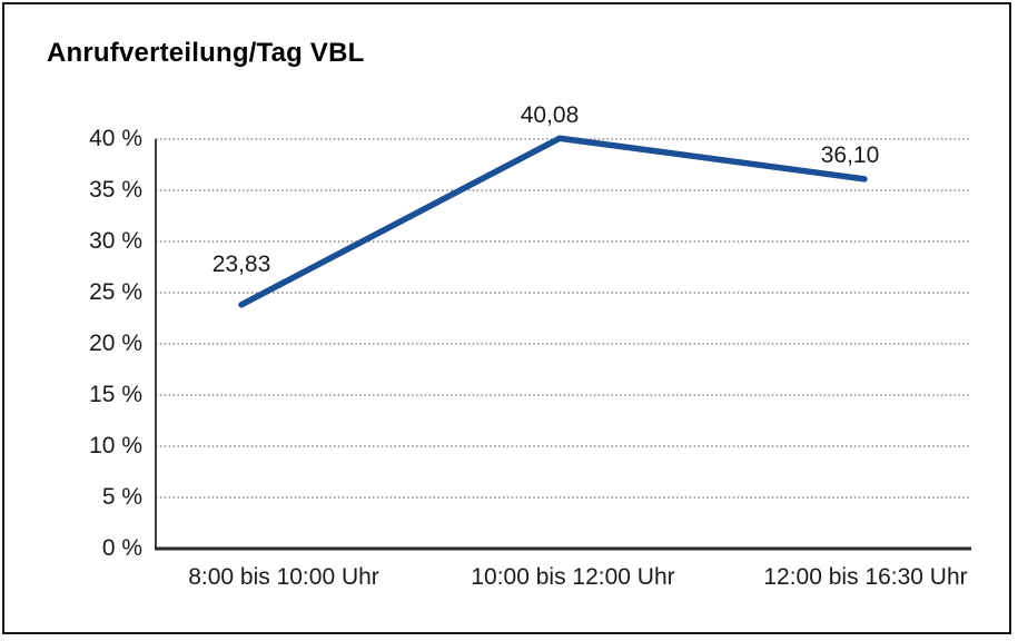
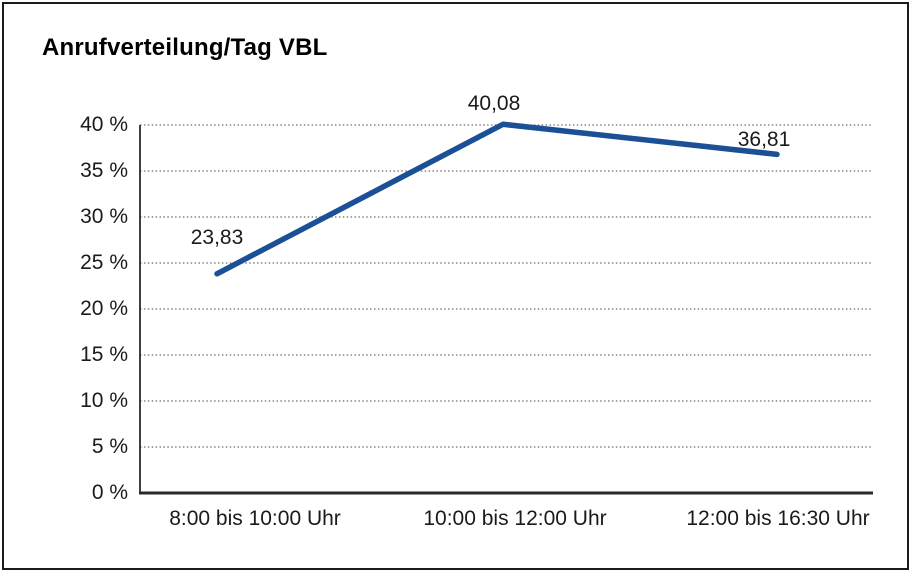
12:00 bis 16:30 Uhr: 36,10 -> 36,81
